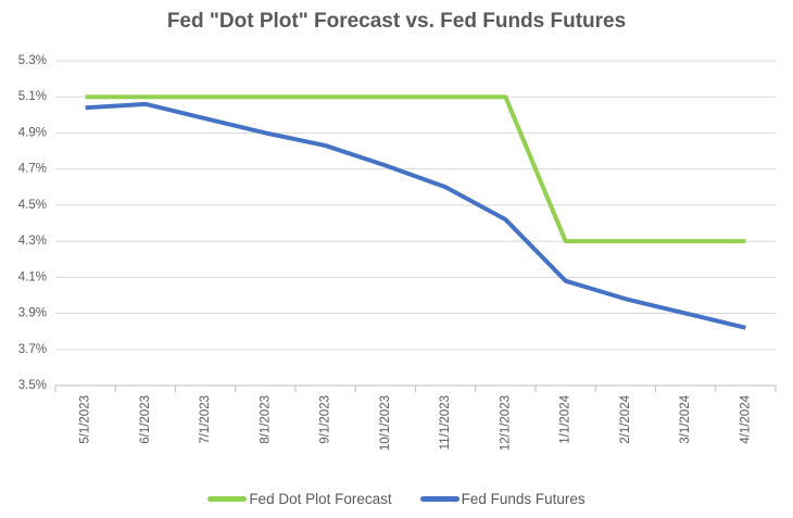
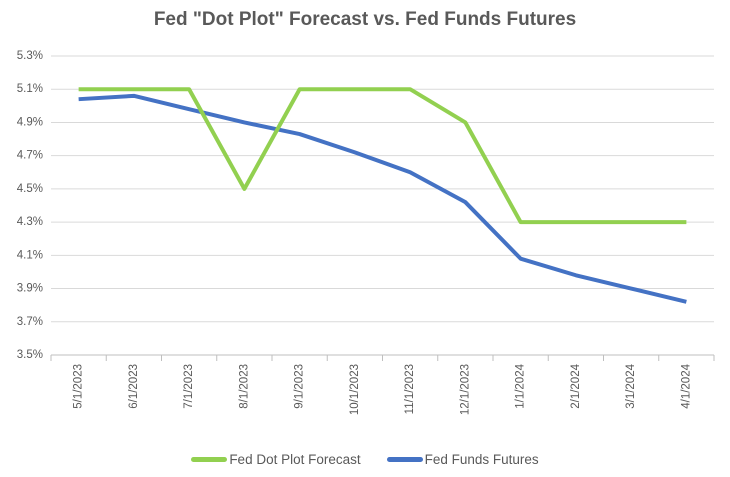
Fed Dot Plot Forecast/8/1/2023: 5.1% -> 4.5%
Fed Dot Plot Forecast/12/1/2023: 5.1% -> 4.9%
